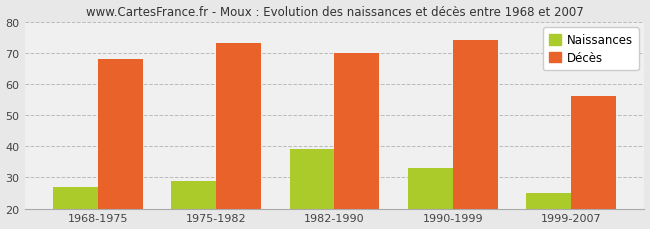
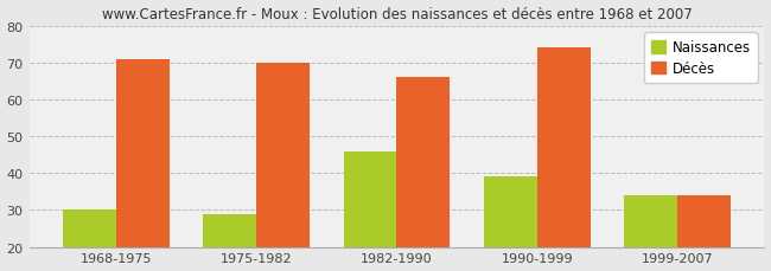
Naissances/1968-1975: 27 -> 30
Décès/1968-1975: 68 -> 71
Décès/1975-1982: 73 -> 70
Naissances/1982-1990: 39 -> 46
Décès/1982-1990: 70 -> 66
Naissances/1990-1999: 33 -> 39
Naissances/1999-2007: 25 -> 34
Décès/1999-2007: 56 -> 34
